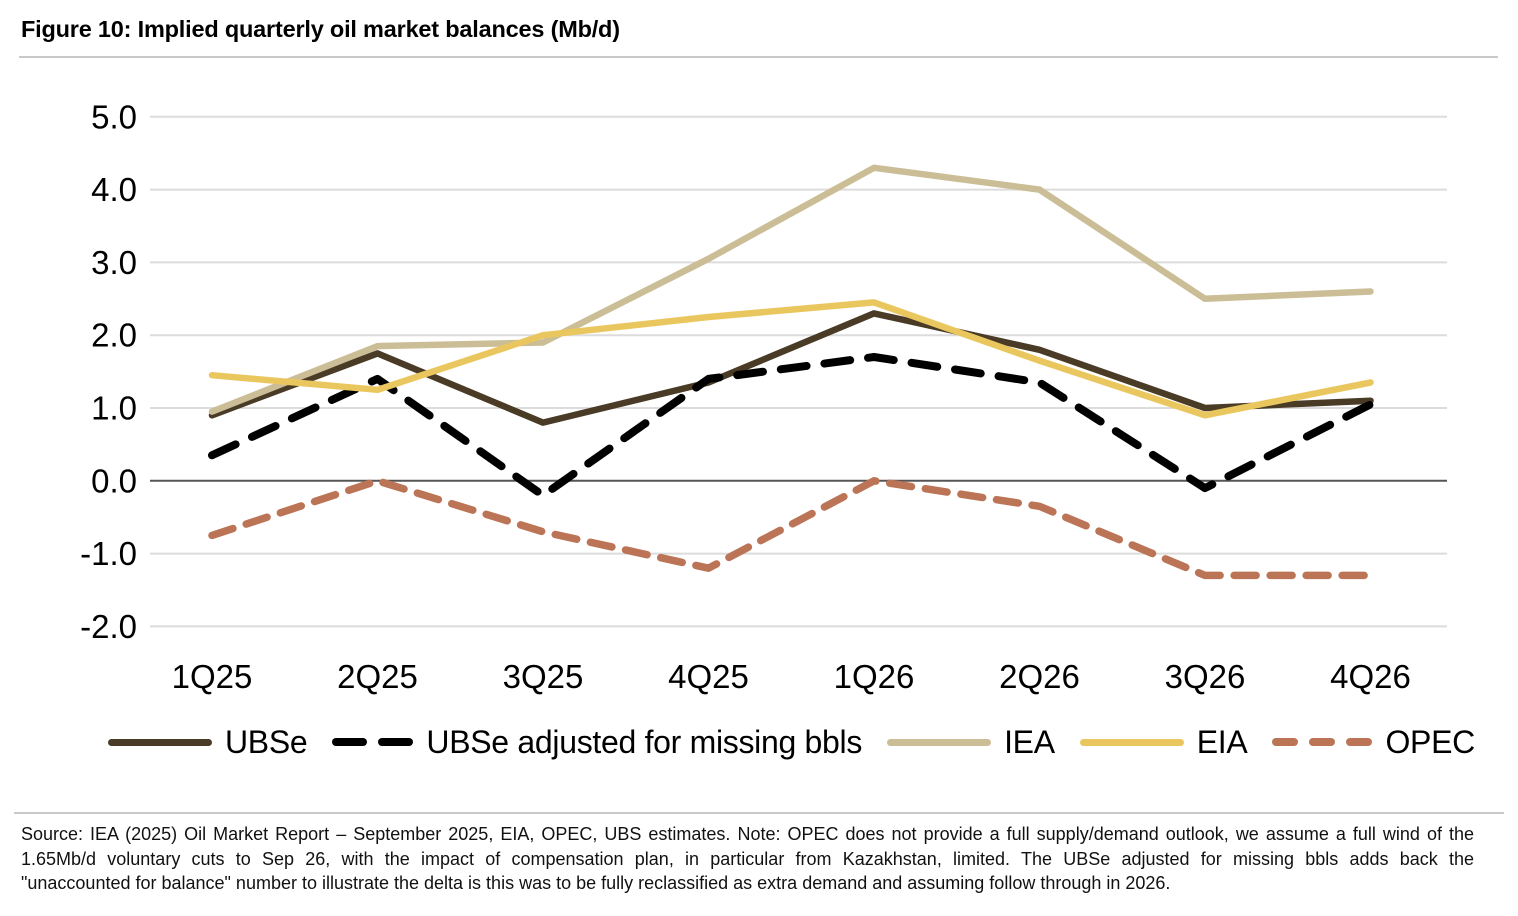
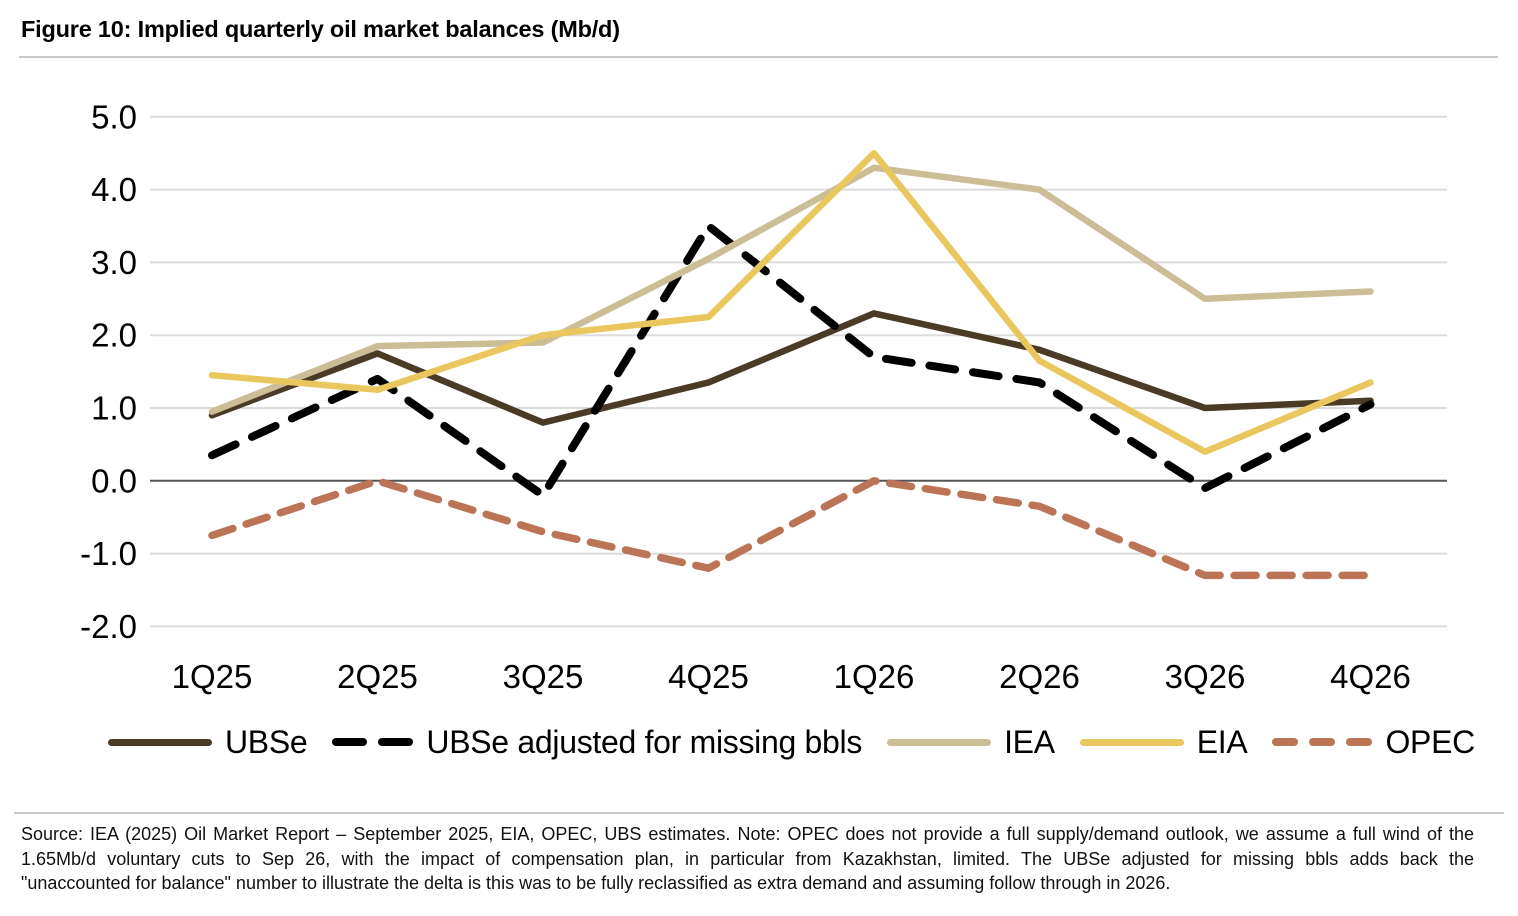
UBSe adjusted for missing bbls/4Q25: 1.4 -> 3.5
EIA/1Q26: 2.5 -> 4.5
EIA/3Q26: 0.9 -> 0.4
